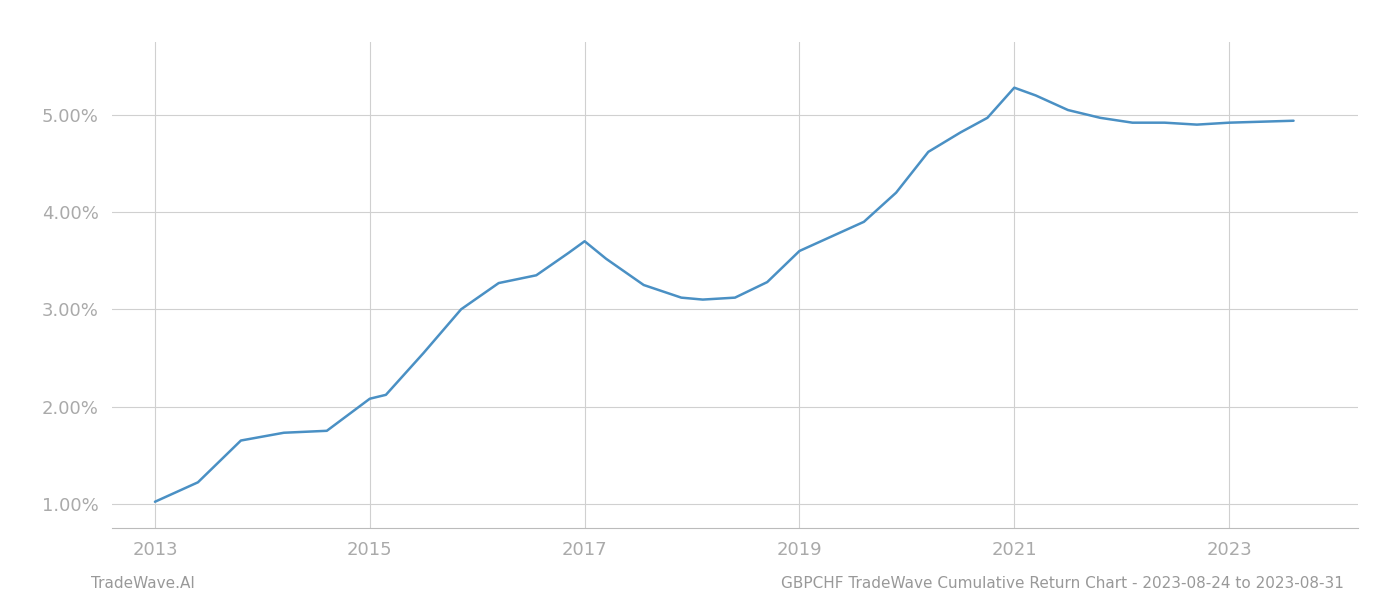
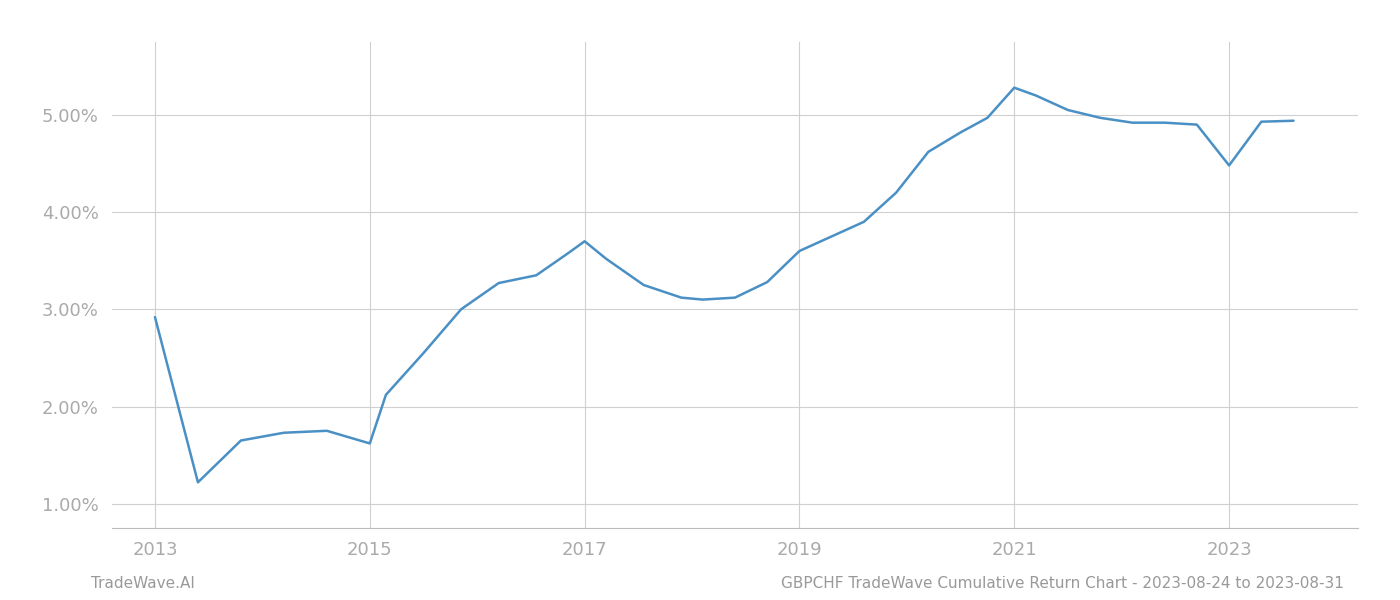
2013: 1.02% -> 2.92%
2015: 2.08% -> 1.62%
2023: 4.92% -> 4.48%
